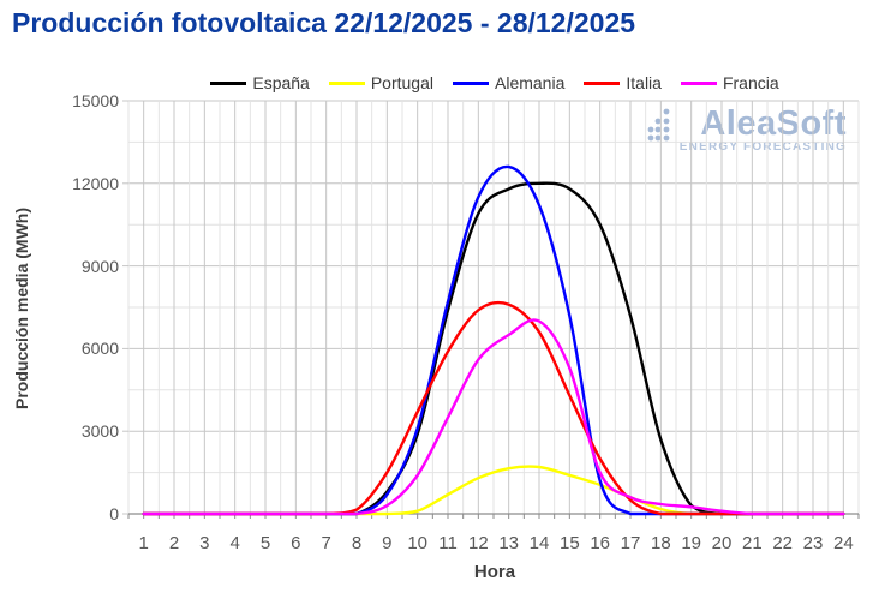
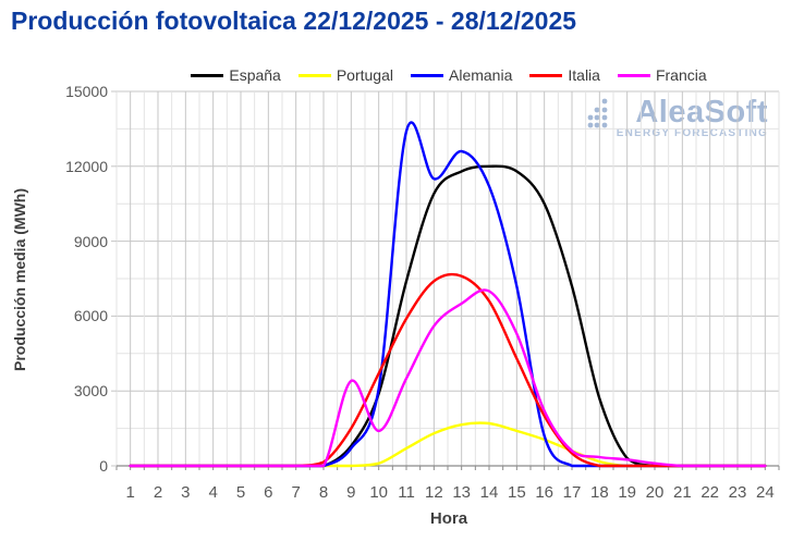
Francia/9: 300 -> 3400
Alemania/11: 7700 -> 13400
Francia/16: 1500 -> 2200
